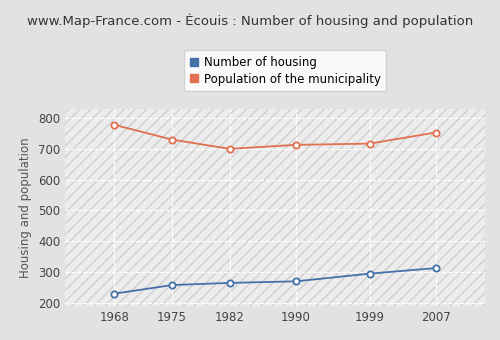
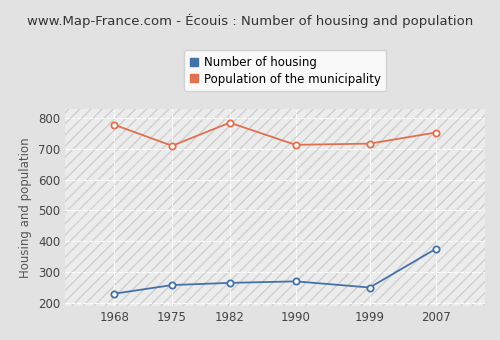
Population of the municipality/1975: 730 -> 710
Population of the municipality/1982: 700 -> 785
Number of housing/1999: 295 -> 250
Number of housing/2007: 313 -> 375
